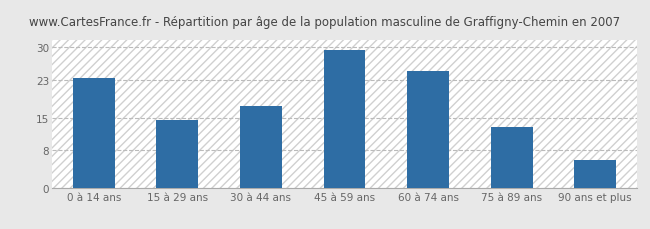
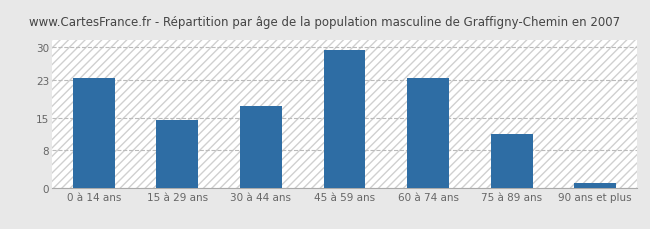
60 à 74 ans: 25.0 -> 23.5
75 à 89 ans: 13.0 -> 11.5
90 ans et plus: 6.0 -> 1.0
